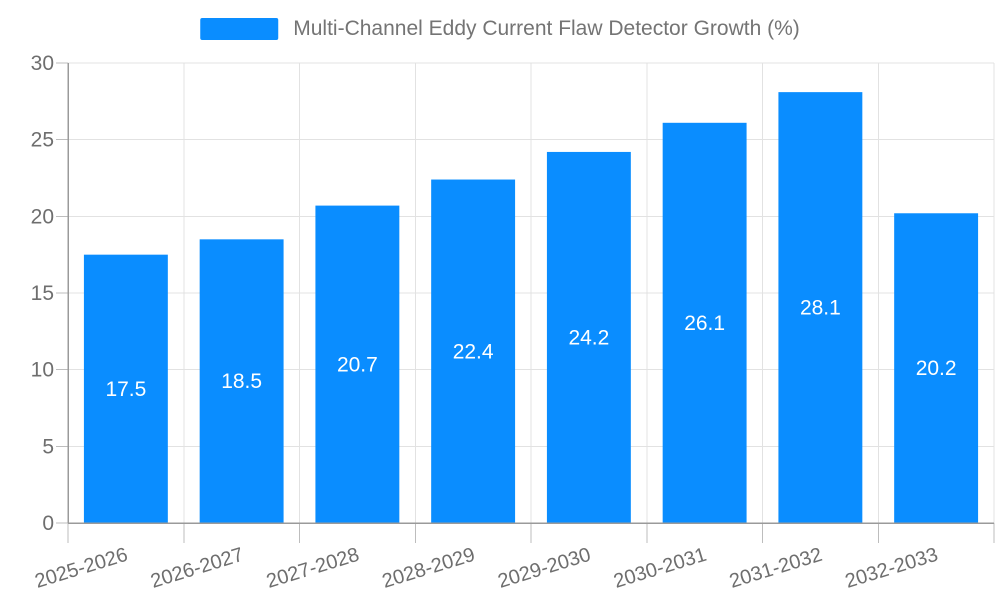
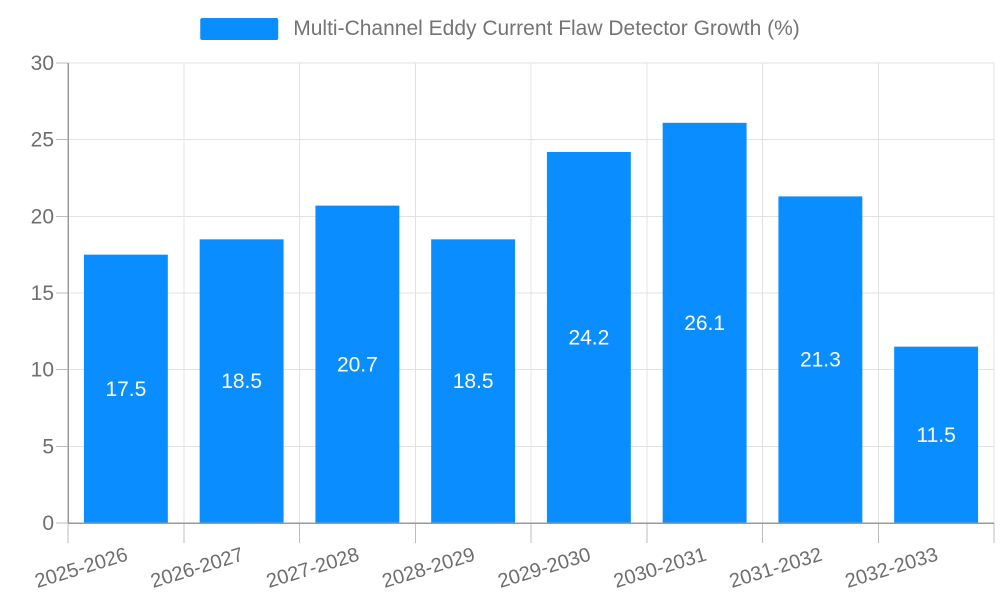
2028-2029: 22.4 -> 18.5
2031-2032: 28.1 -> 21.3
2032-2033: 20.2 -> 11.5
